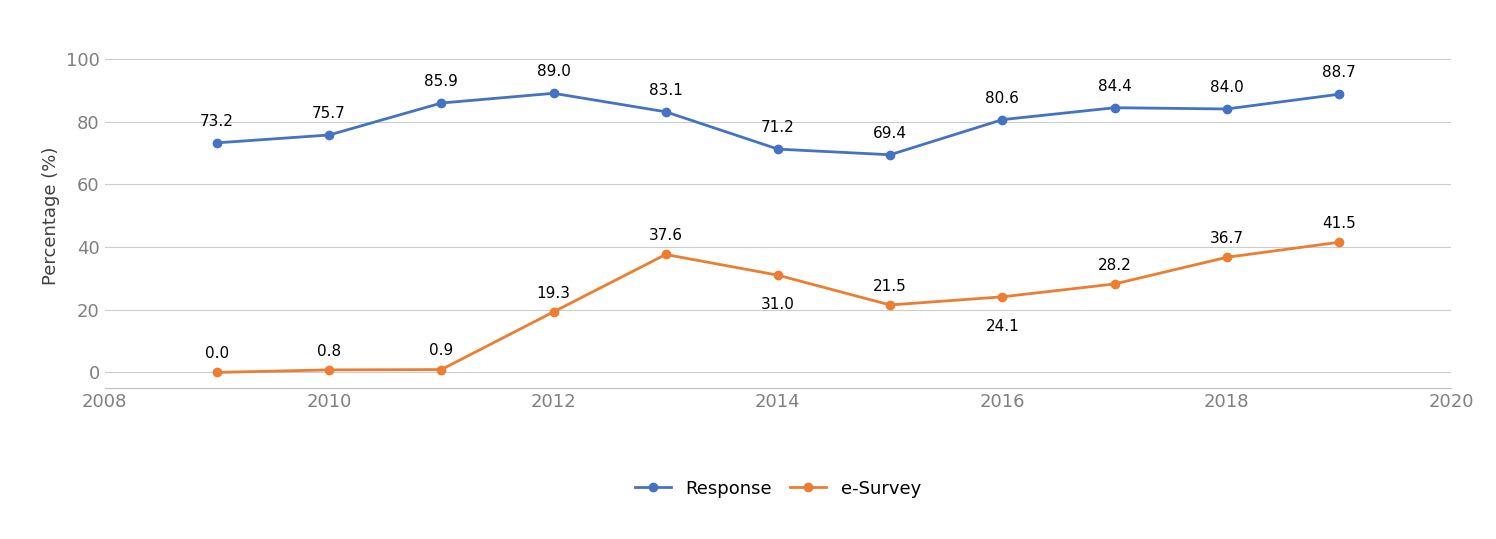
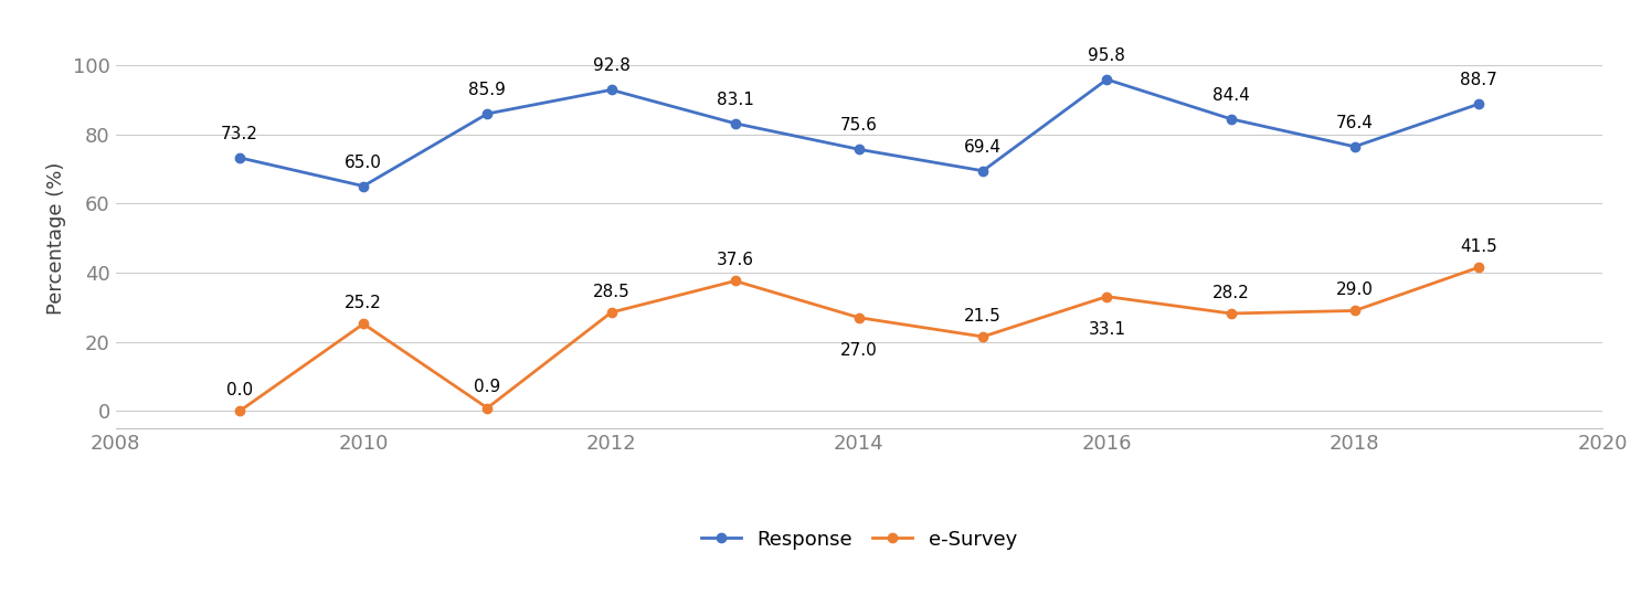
Response/2010: 75.7 -> 65.0
e-Survey/2010: 0.8 -> 25.2
Response/2012: 89.0 -> 92.8
e-Survey/2012: 19.3 -> 28.5
Response/2014: 71.2 -> 75.6
e-Survey/2014: 31.0 -> 27.0
Response/2016: 80.6 -> 95.8
e-Survey/2016: 24.1 -> 33.1
Response/2018: 84.0 -> 76.4
e-Survey/2018: 36.7 -> 29.0
